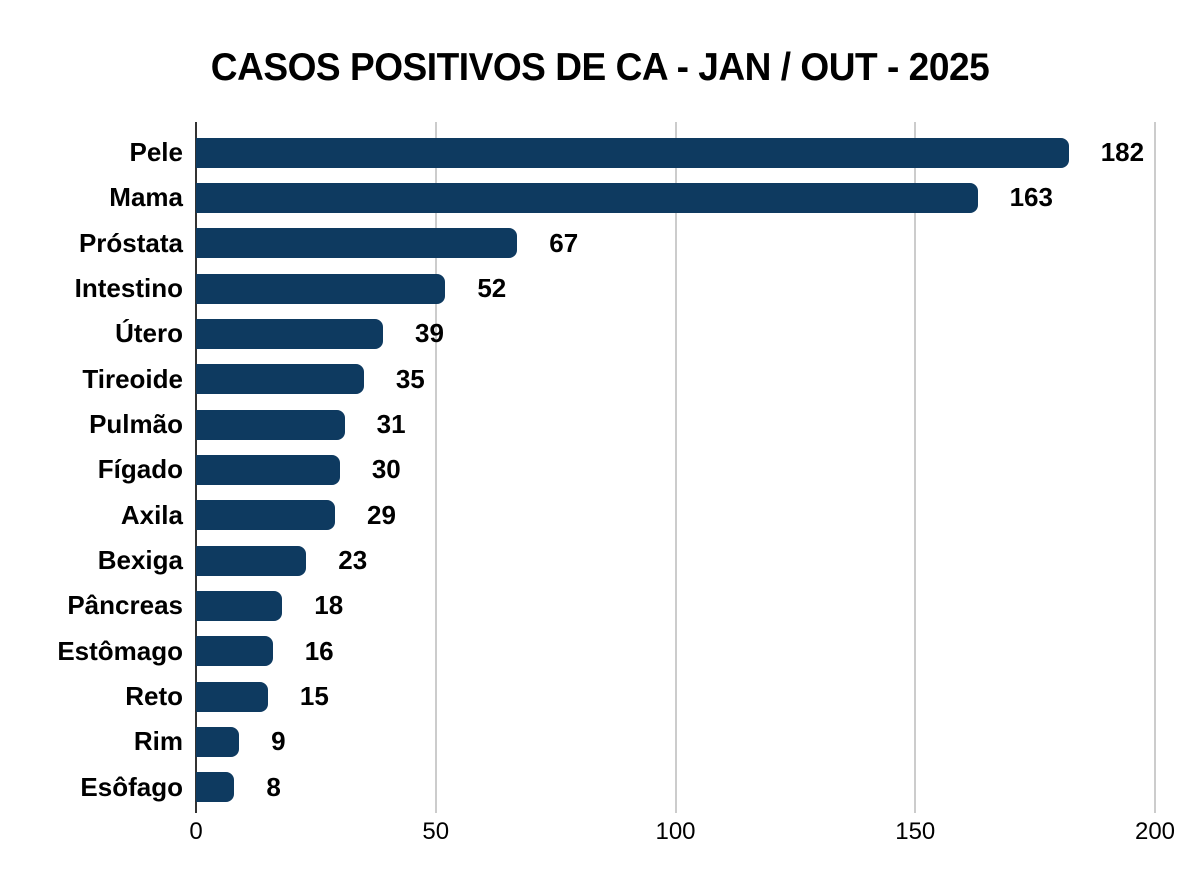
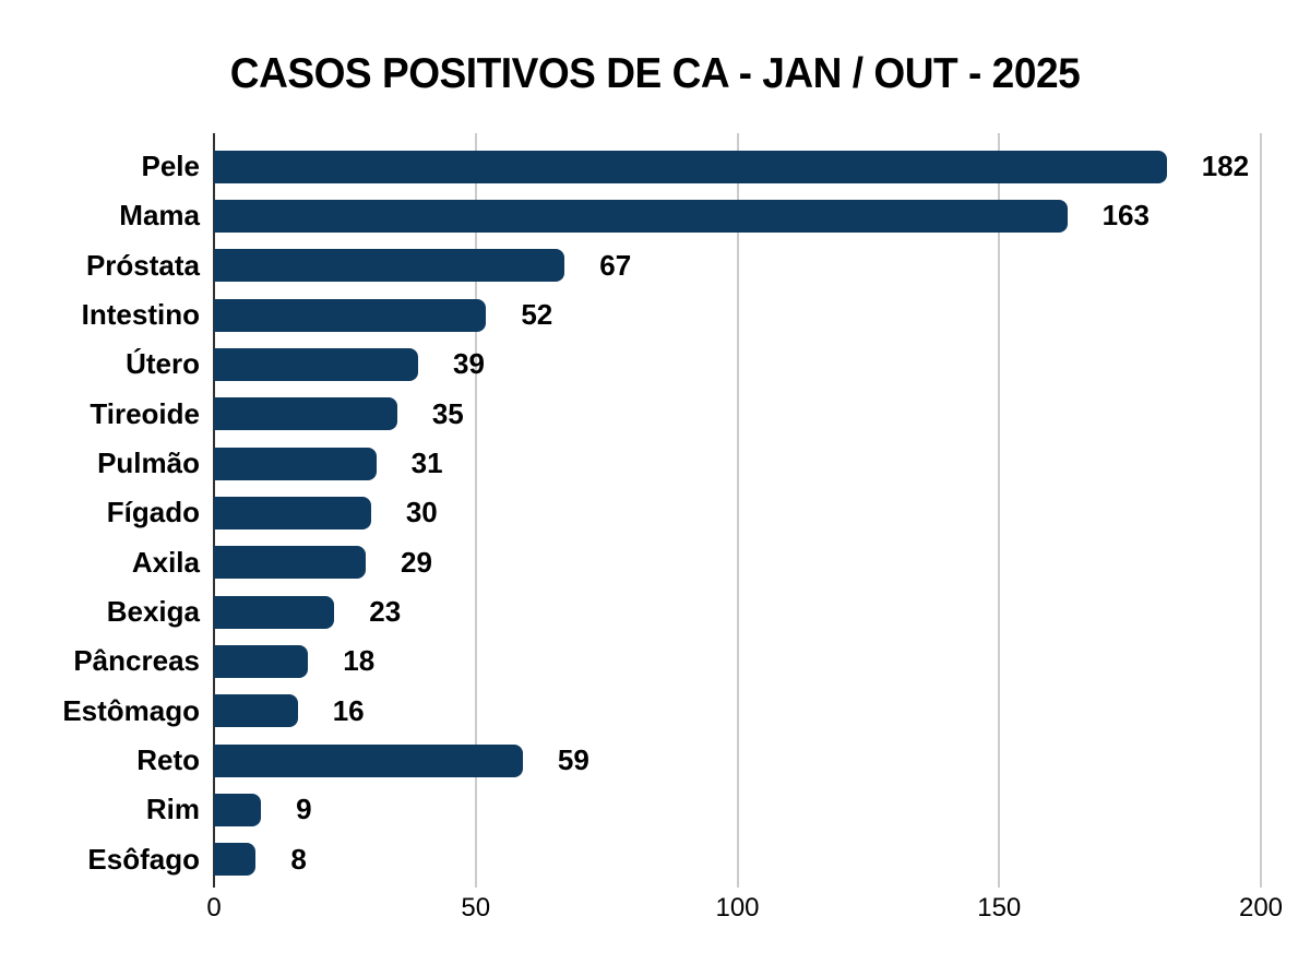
Reto: 15 -> 59
